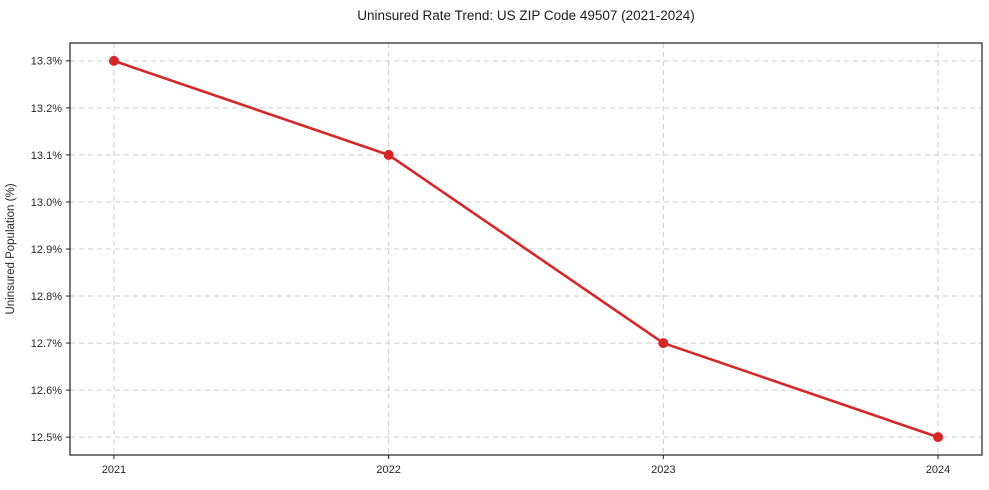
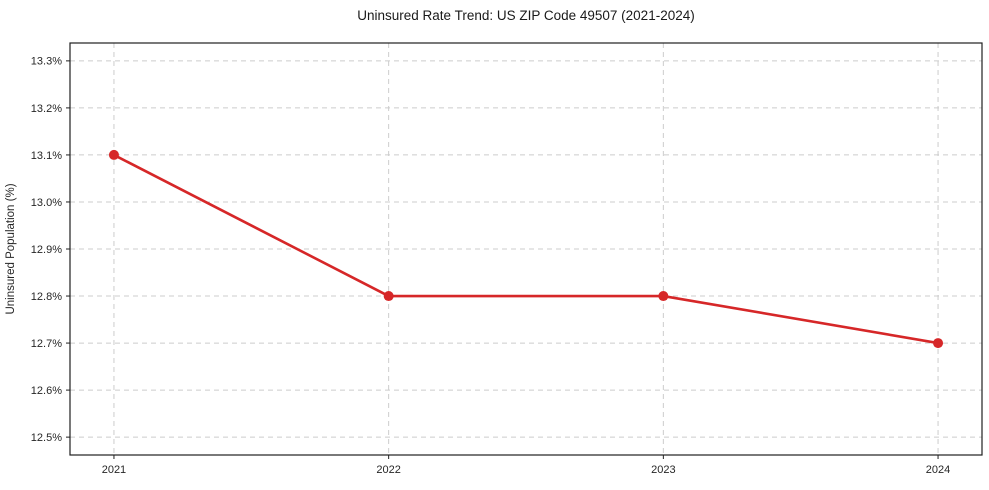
2021: 13.3% -> 13.1%
2022: 13.1% -> 12.8%
2023: 12.7% -> 12.8%
2024: 12.5% -> 12.7%
